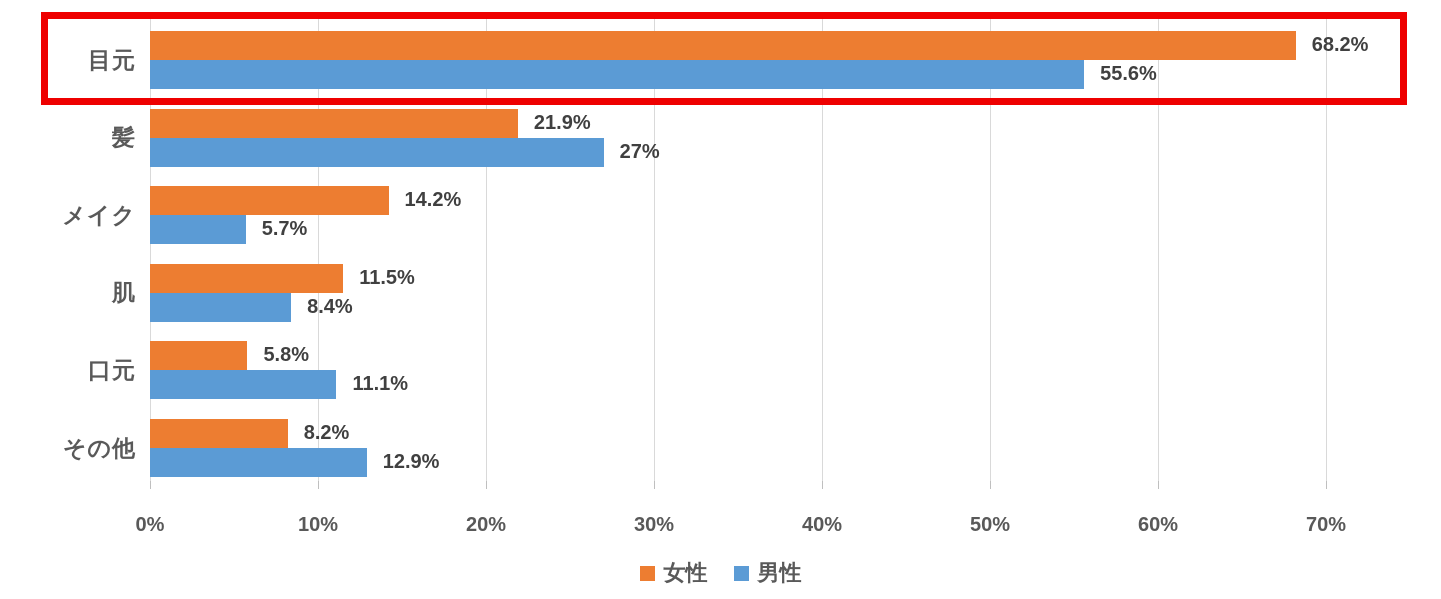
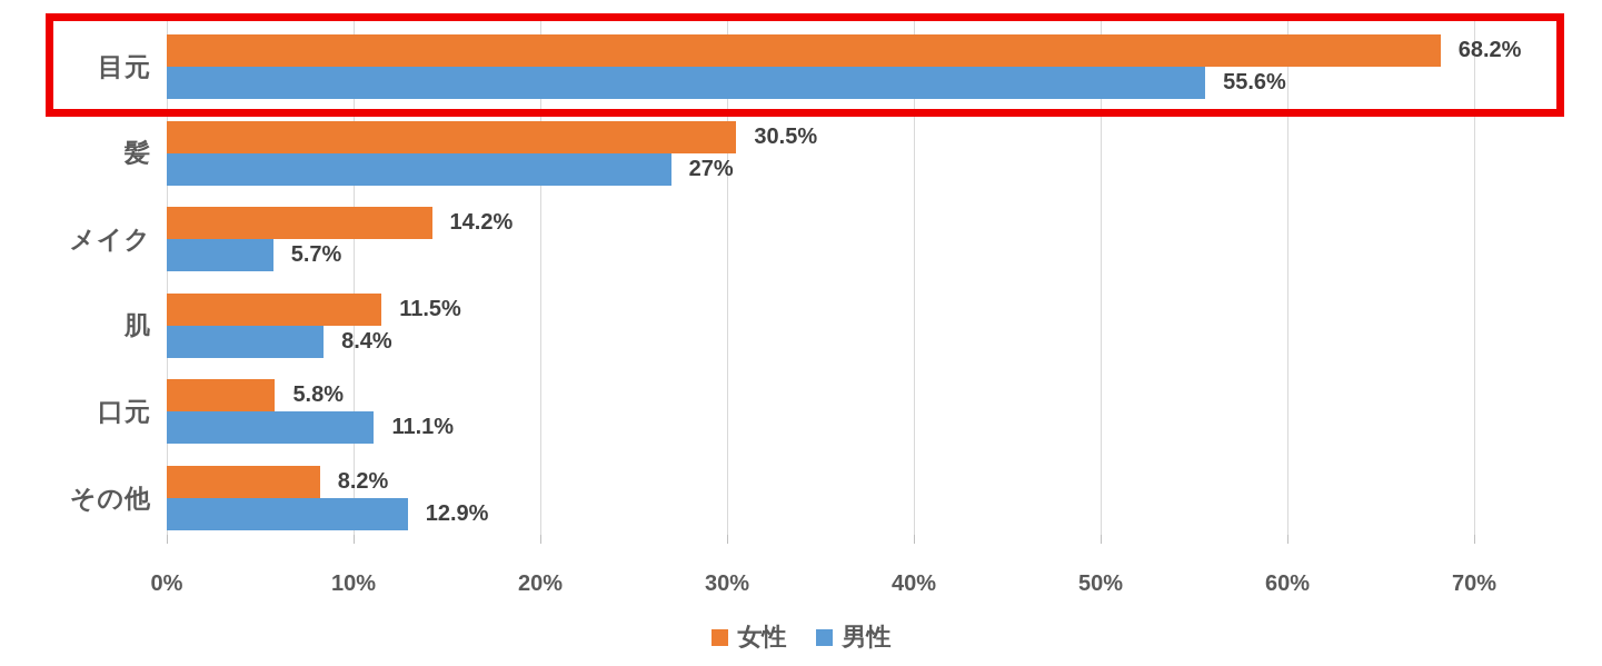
女性/髪: 21.9% -> 30.5%
